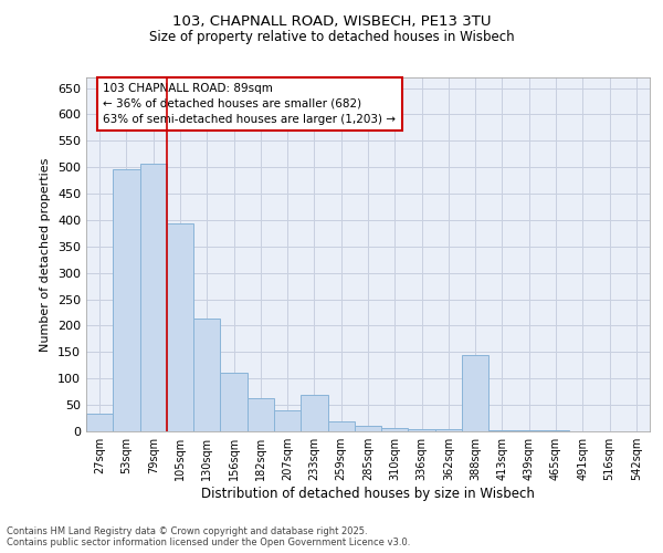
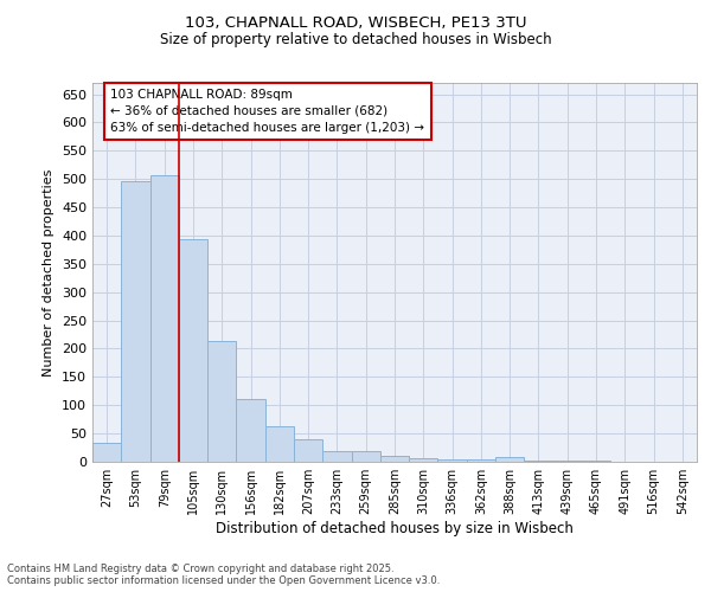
233sqm: 70 -> 18
388sqm: 145 -> 8
